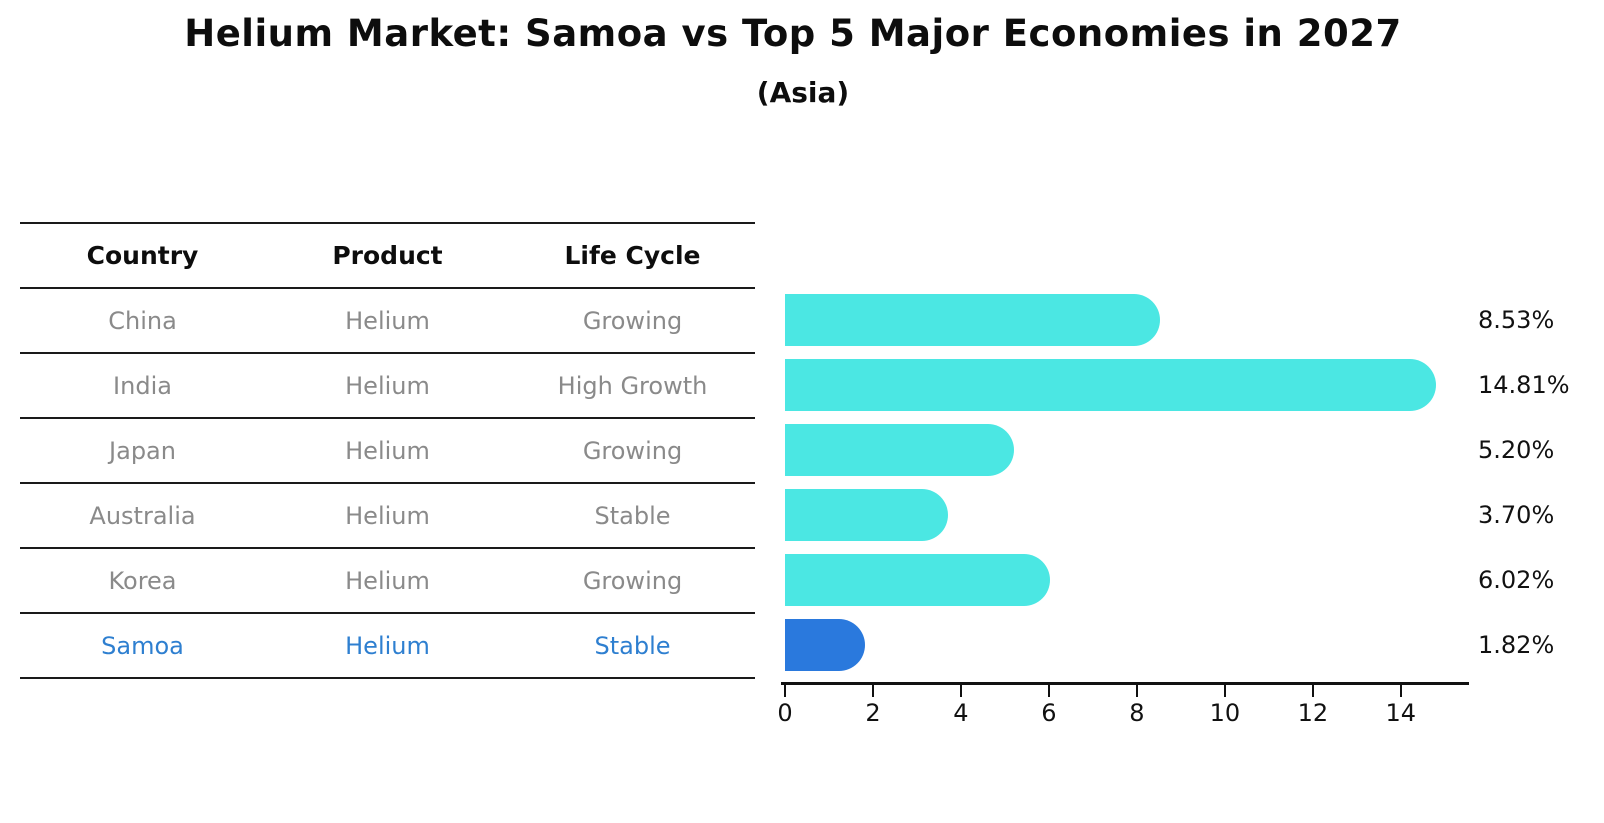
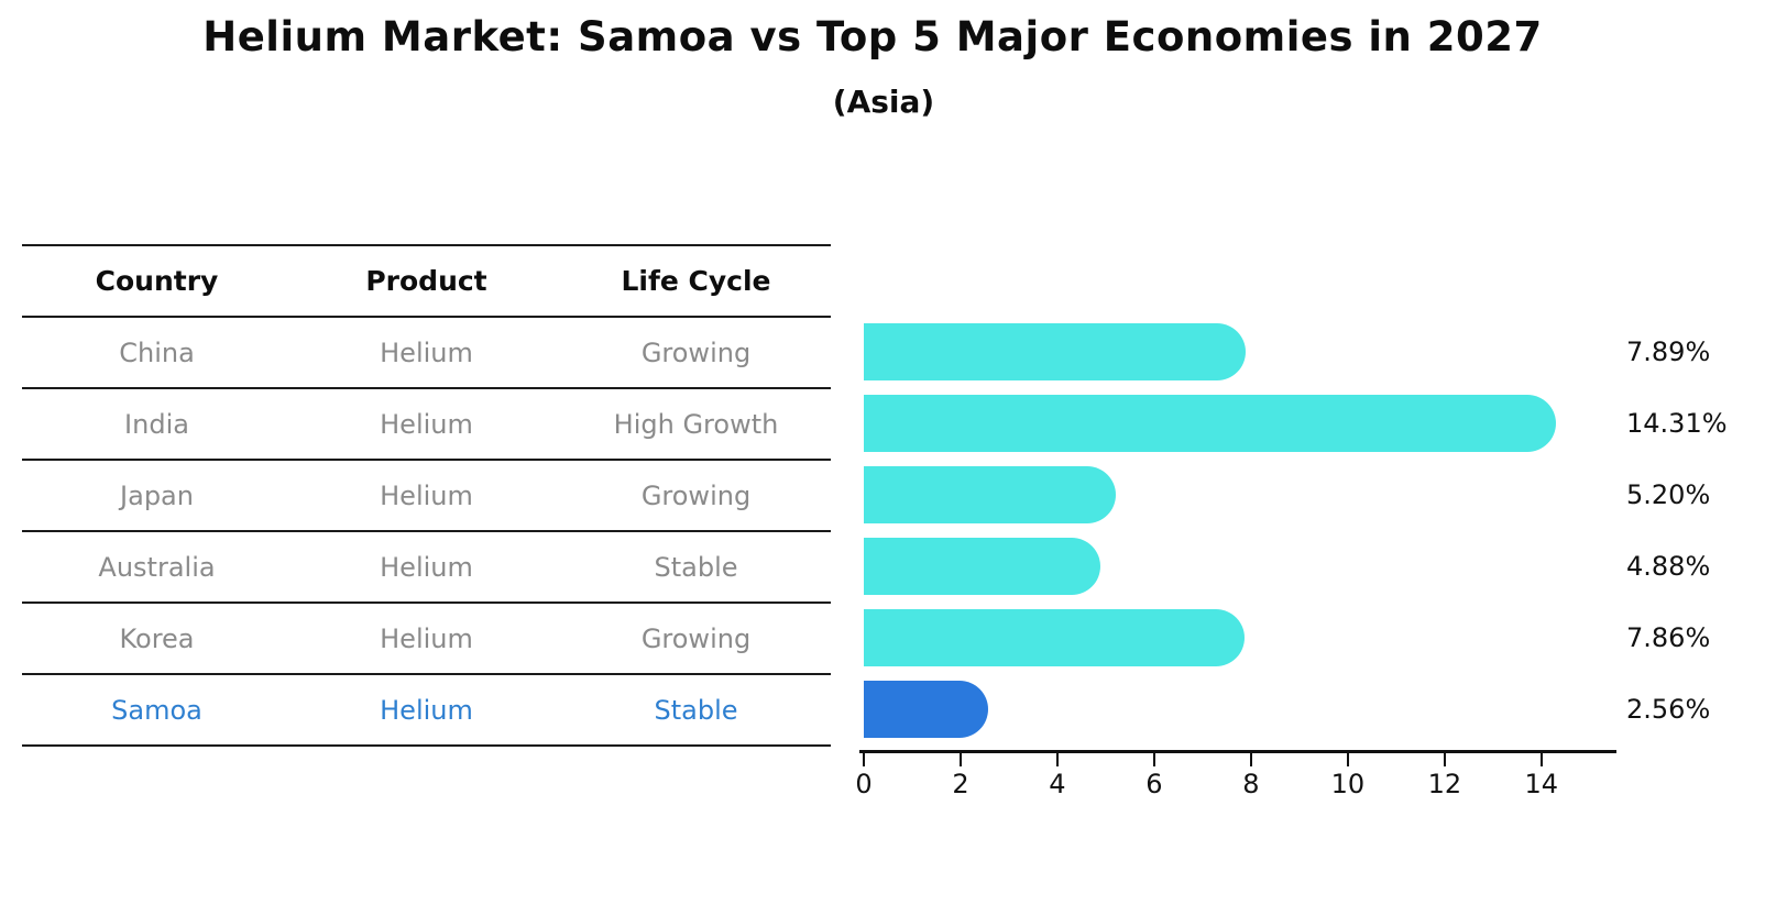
China: 8.53% -> 7.89%
India: 14.81% -> 14.31%
Australia: 3.70% -> 4.88%
Korea: 6.02% -> 7.86%
Samoa: 1.82% -> 2.56%
